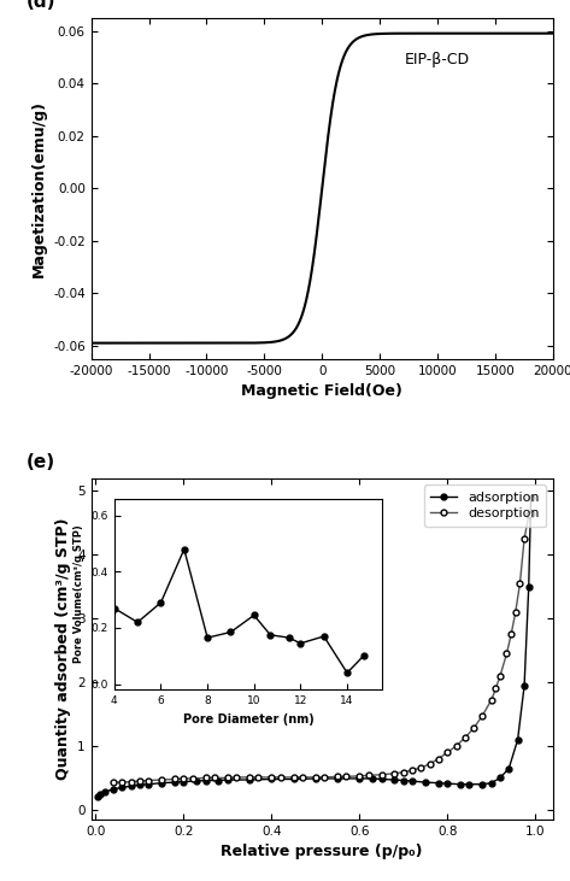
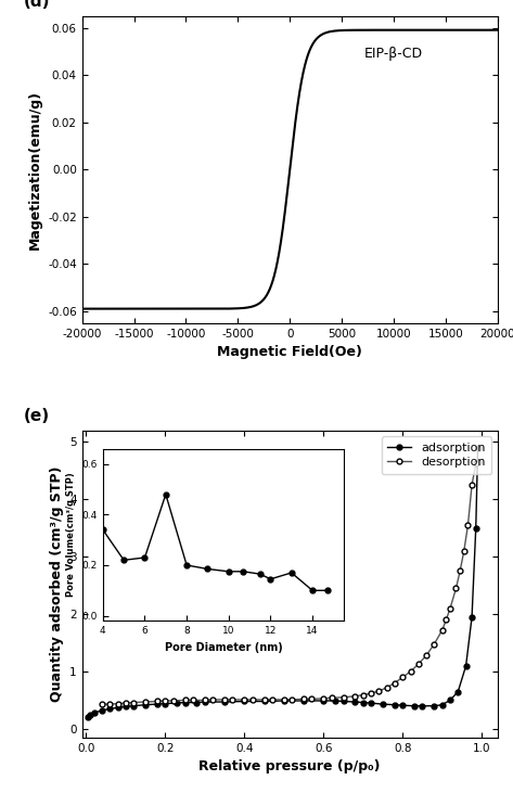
4: 0.270 -> 0.340
6: 0.290 -> 0.230
8: 0.165 -> 0.200
10: 0.245 -> 0.175
14: 0.040 -> 0.100
